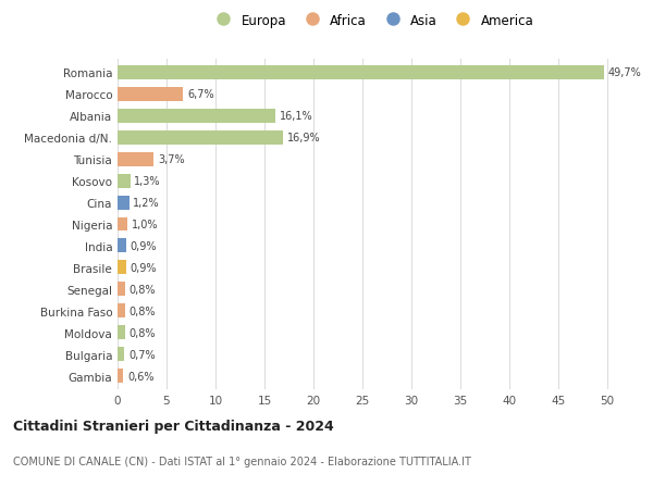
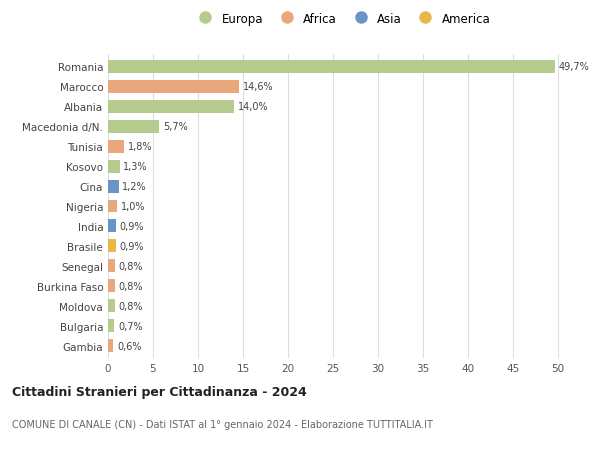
Marocco: 6,7% -> 14,6%
Albania: 16,1% -> 14,0%
Macedonia d/N.: 16,9% -> 5,7%
Tunisia: 3,7% -> 1,8%
